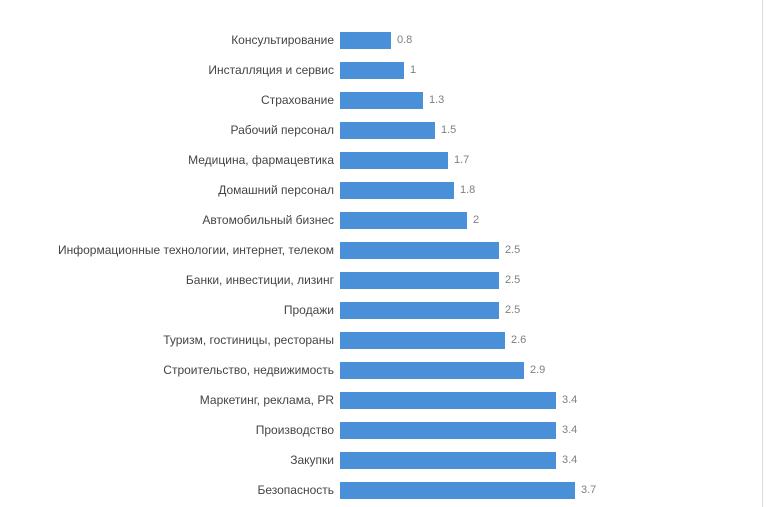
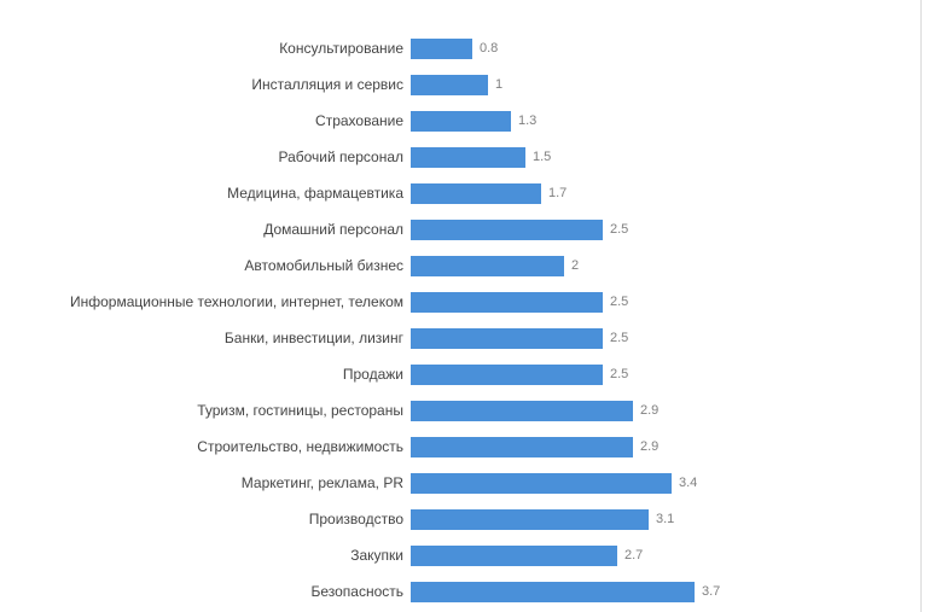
Домашний персонал: 1.8 -> 2.5
Туризм, гостиницы, рестораны: 2.6 -> 2.9
Производство: 3.4 -> 3.1
Закупки: 3.4 -> 2.7
